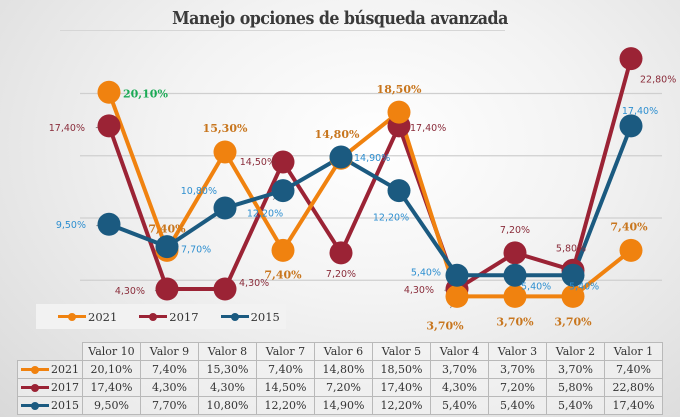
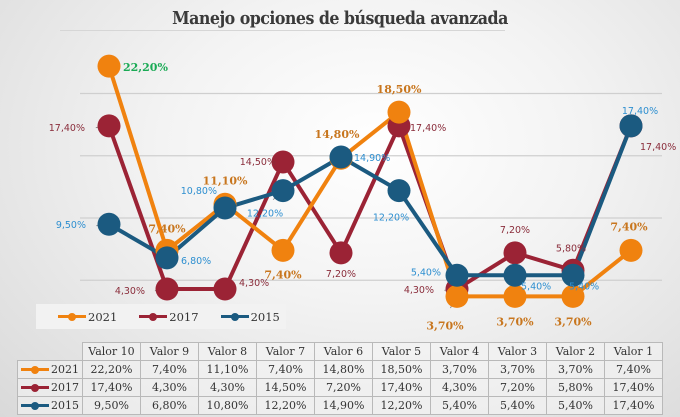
2021/Valor 10: 20,10% -> 22,20%
2015/Valor 9: 7,70% -> 6,80%
2021/Valor 8: 15,30% -> 11,10%
2017/Valor 1: 22,80% -> 17,40%
